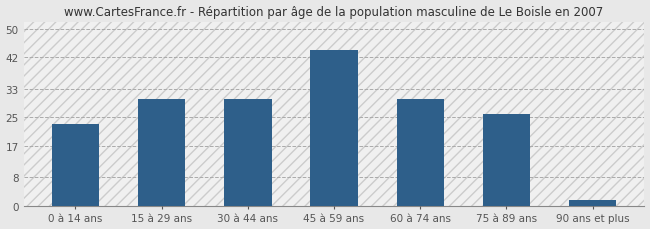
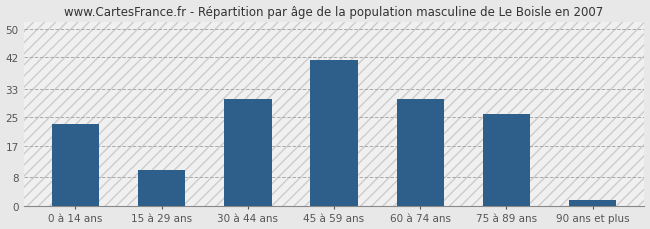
15 à 29 ans: 30.0 -> 10.0
45 à 59 ans: 44.0 -> 41.0
